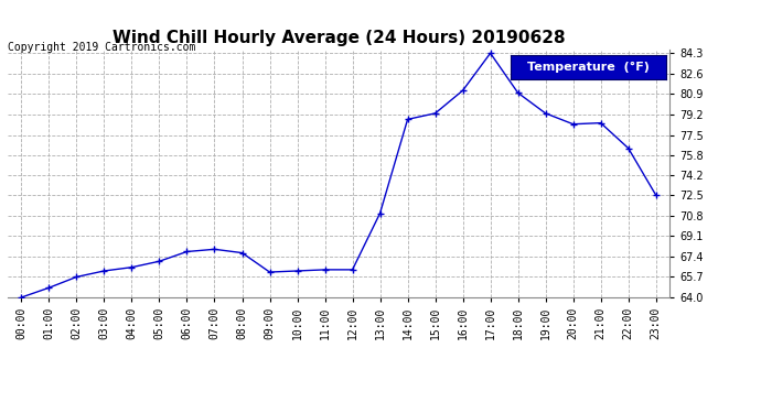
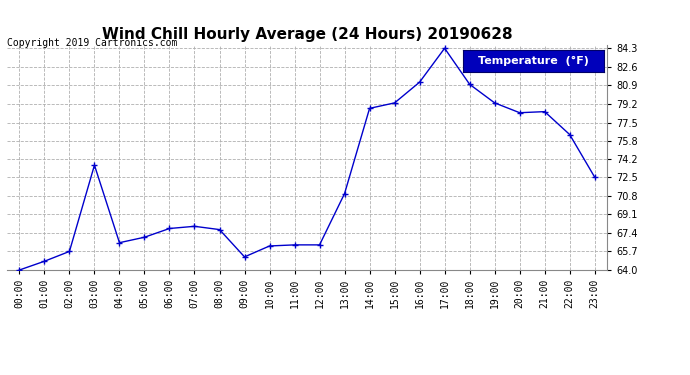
03:00: 66.2 -> 73.6
09:00: 66.1 -> 65.2
